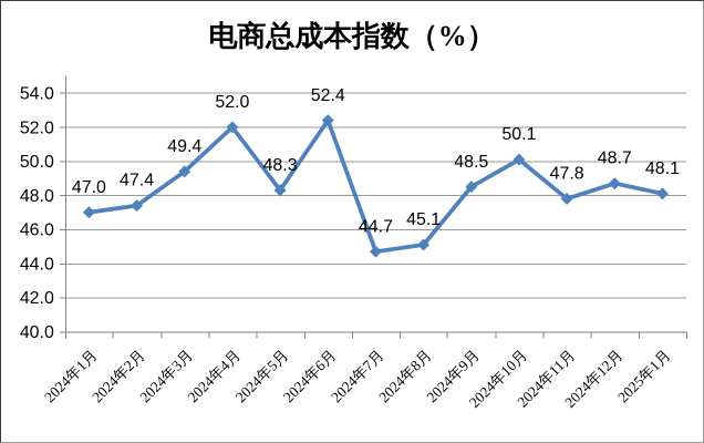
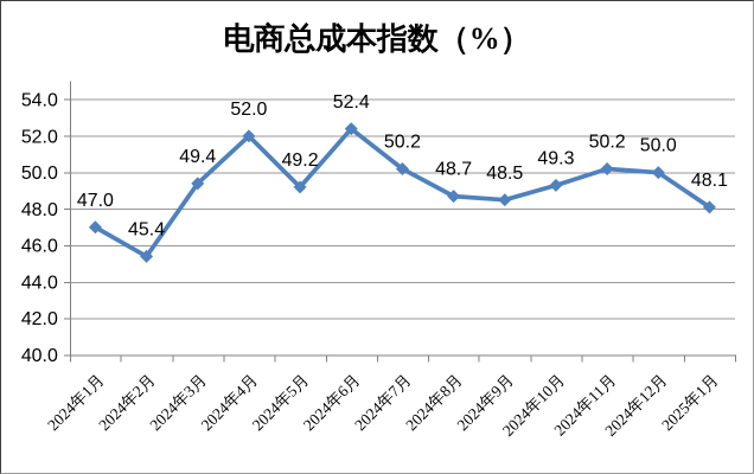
2024年2月: 47.4 -> 45.4
2024年5月: 48.3 -> 49.2
2024年7月: 44.7 -> 50.2
2024年8月: 45.1 -> 48.7
2024年10月: 50.1 -> 49.3
2024年11月: 47.8 -> 50.2
2024年12月: 48.7 -> 50.0
